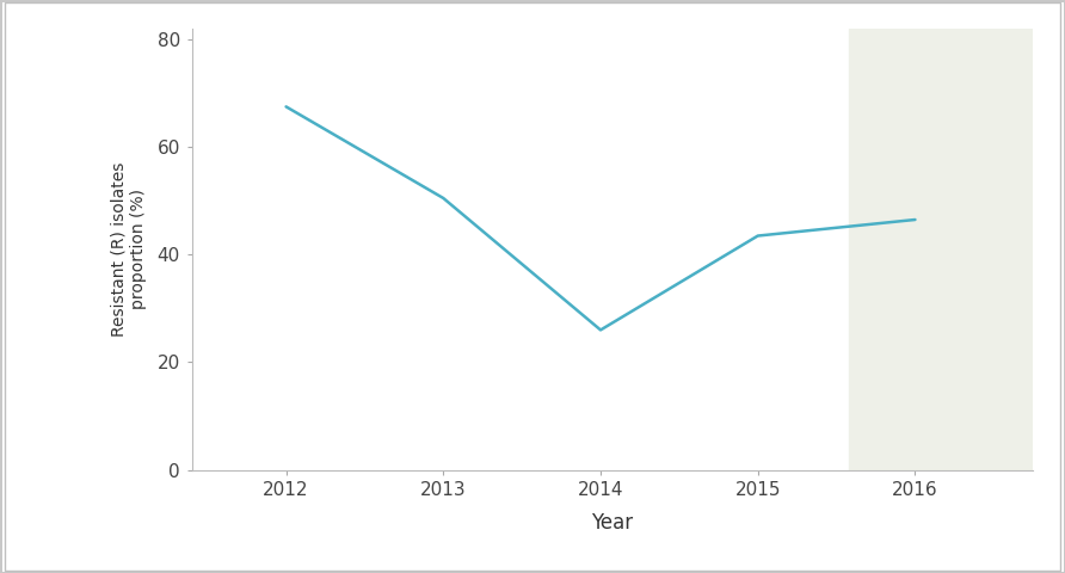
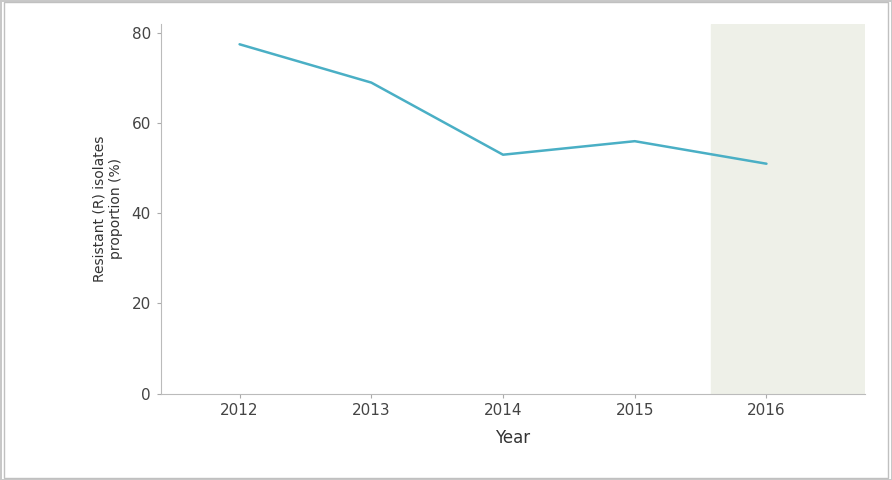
2012: 67.5 -> 77.5
2013: 50.5 -> 69.0
2014: 26.0 -> 53.0
2015: 43.5 -> 56.0
2016: 46.5 -> 51.0
